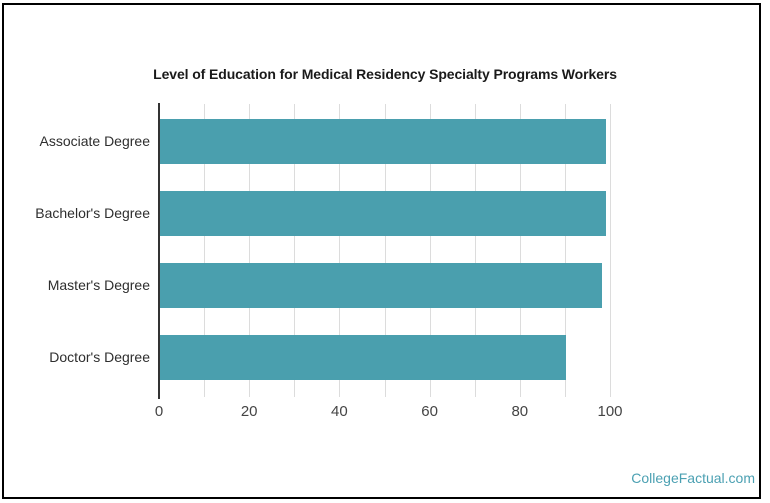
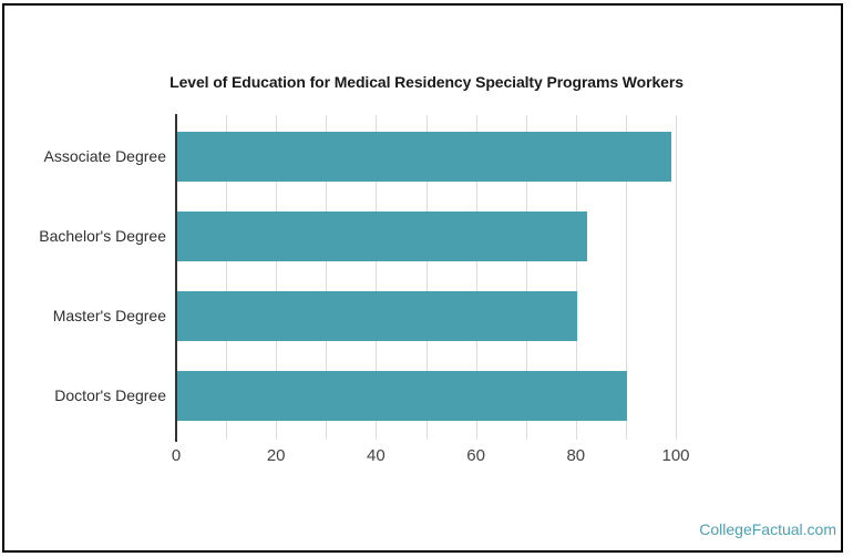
Bachelor's Degree: 99 -> 82
Master's Degree: 98 -> 80
